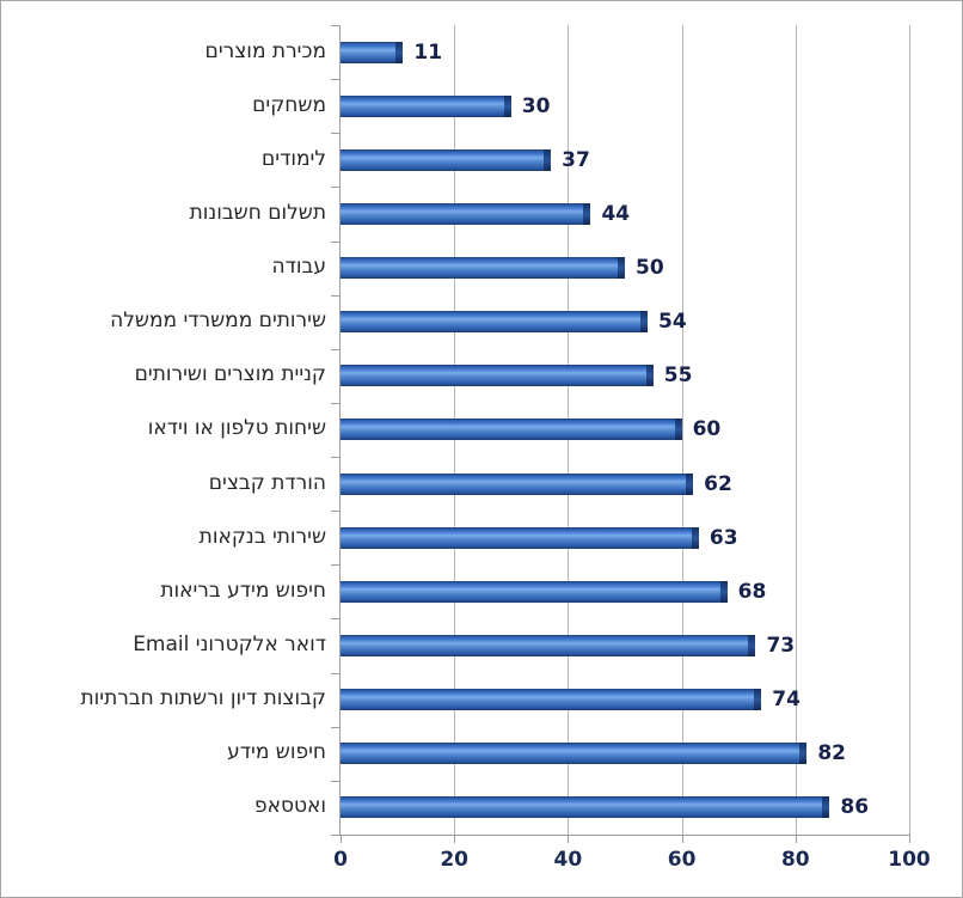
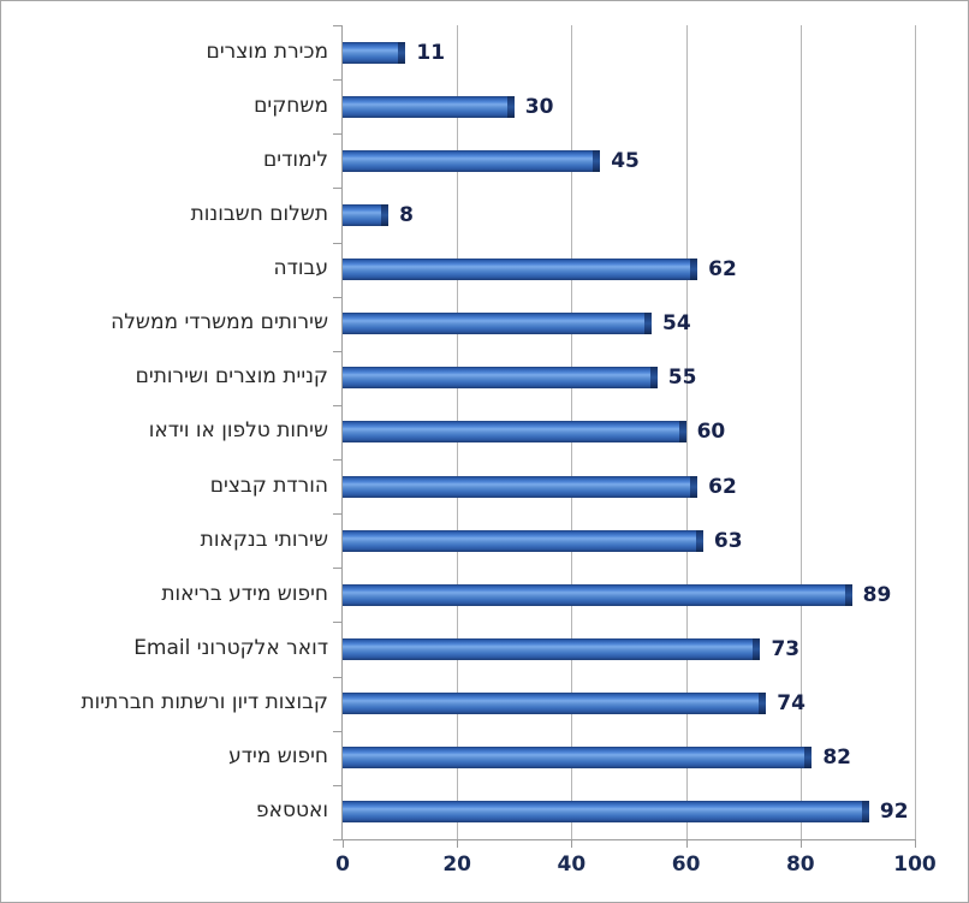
לימודים: 37 -> 45
תשלום חשבונות: 44 -> 8
עבודה: 50 -> 62
חיפוש מידע בריאות: 68 -> 89
ואטסאפ: 86 -> 92
